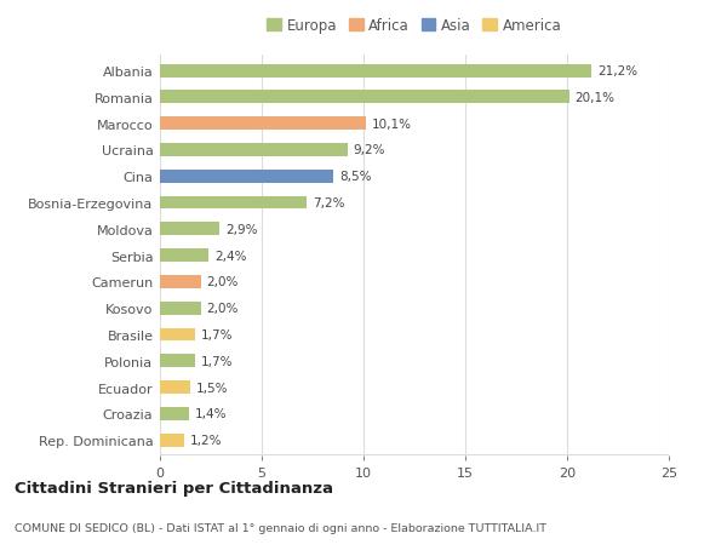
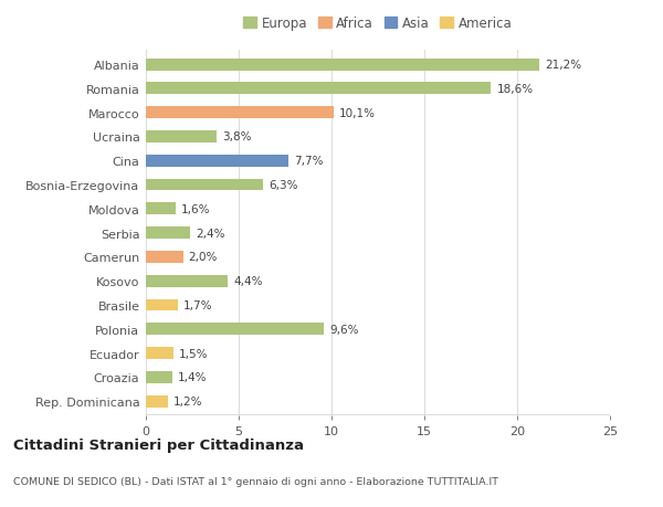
Romania: 20,1% -> 18,6%
Ucraina: 9,2% -> 3,8%
Cina: 8,5% -> 7,7%
Bosnia-Erzegovina: 7,2% -> 6,3%
Moldova: 2,9% -> 1,6%
Kosovo: 2,0% -> 4,4%
Polonia: 1,7% -> 9,6%
